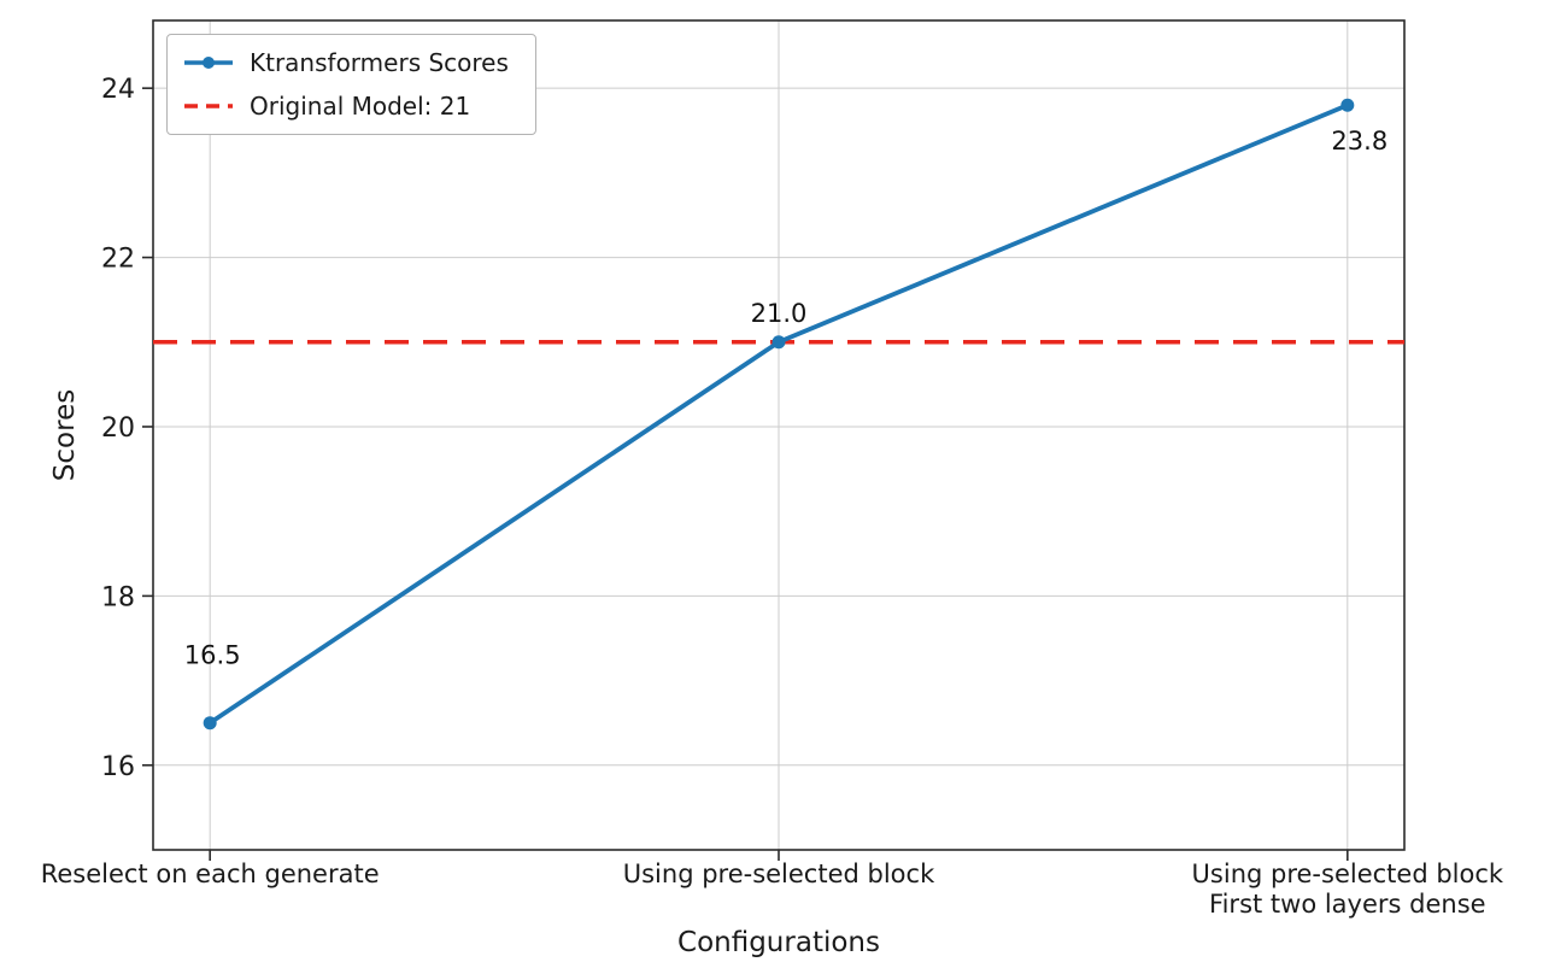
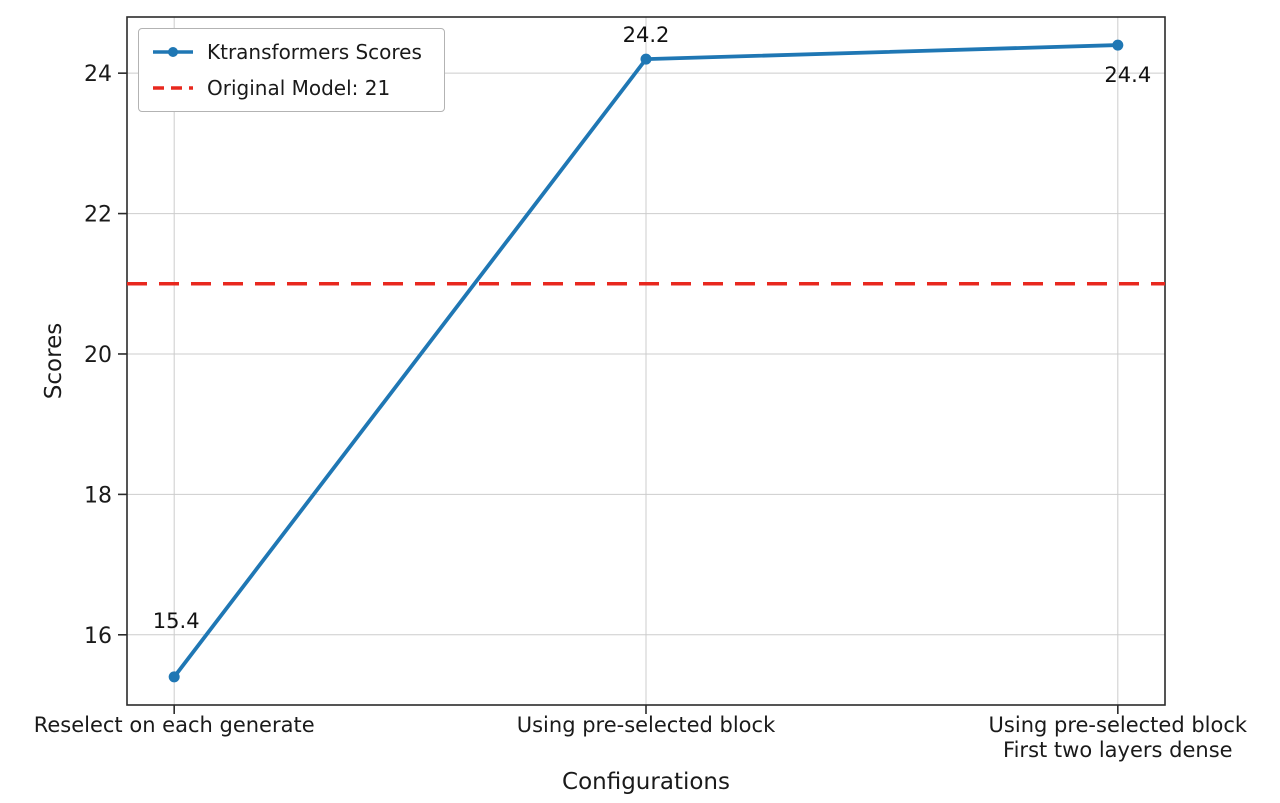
Reselect on each generate: 16.5 -> 15.4
Using pre-selected block: 21.0 -> 24.2
Using pre-selected block First two layers dense: 23.8 -> 24.4
